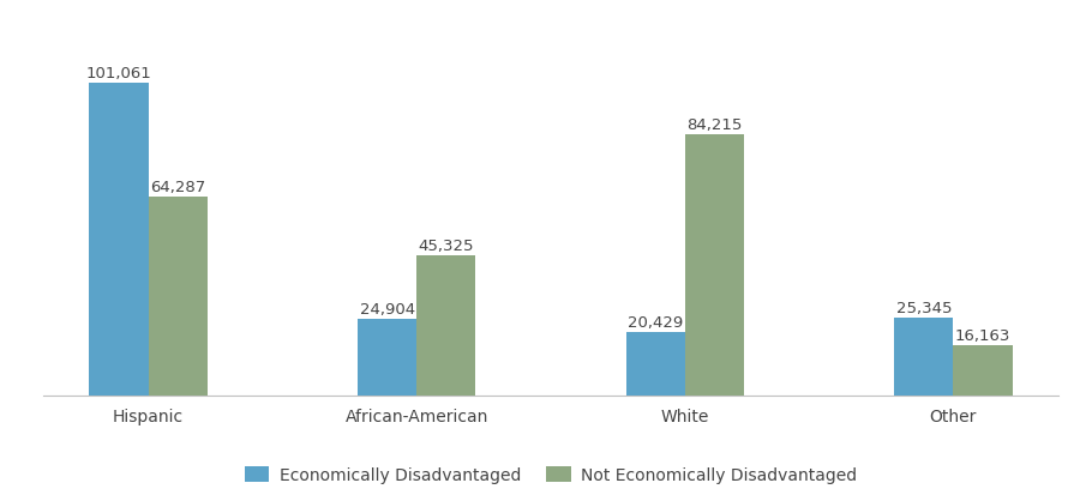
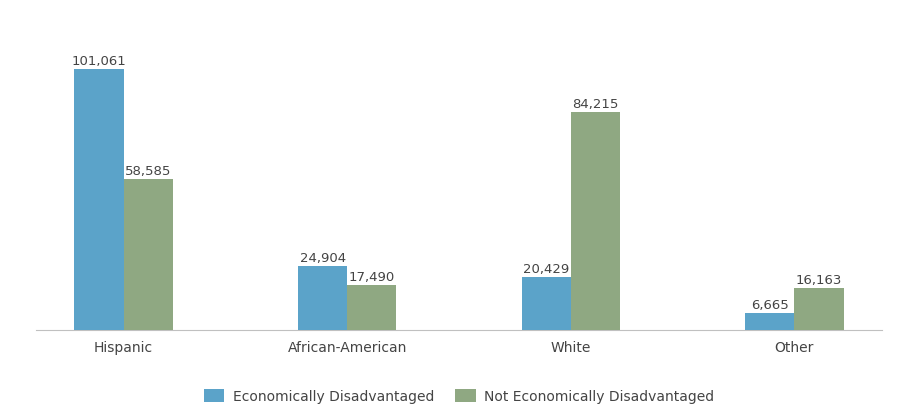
Not Economically Disadvantaged/Hispanic: 64,287 -> 58,585
Not Economically Disadvantaged/African-American: 45,325 -> 17,490
Economically Disadvantaged/Other: 25,345 -> 6,665
